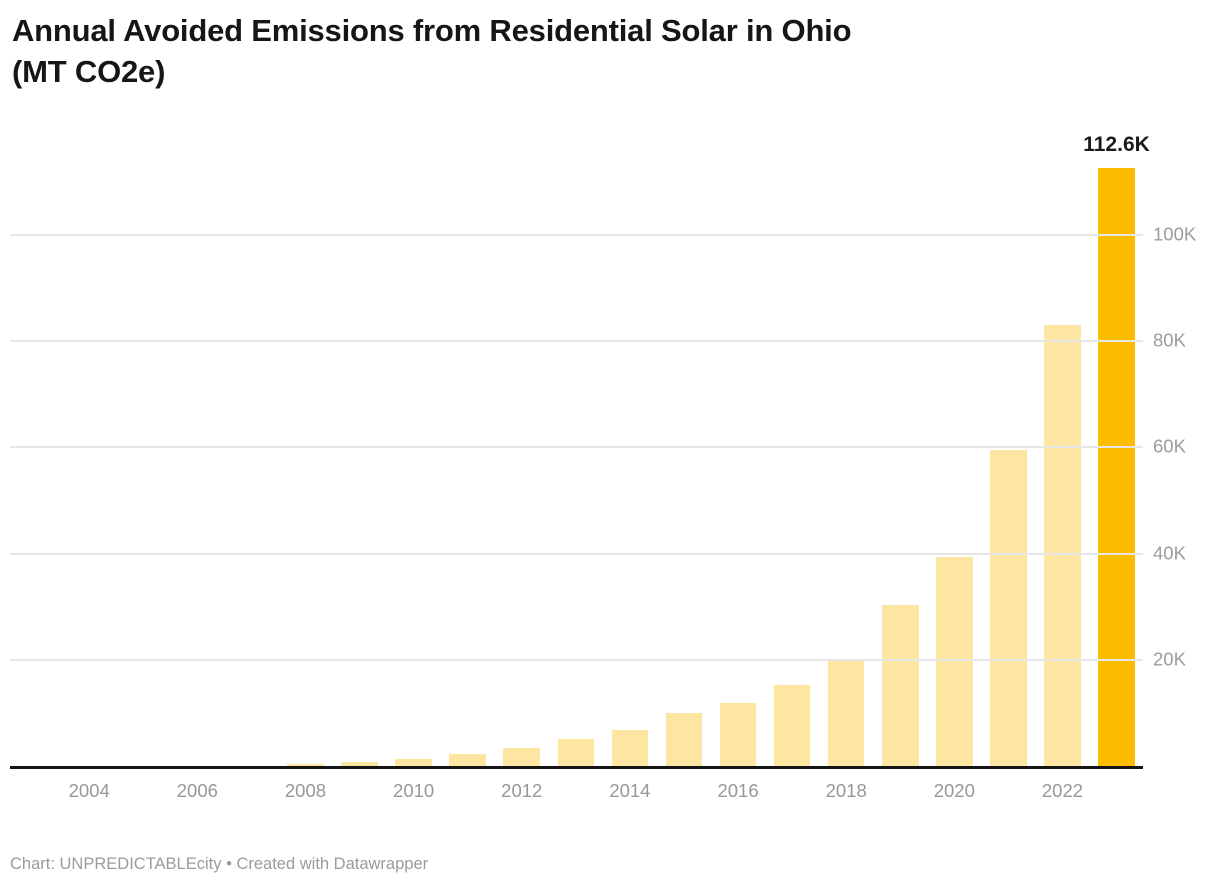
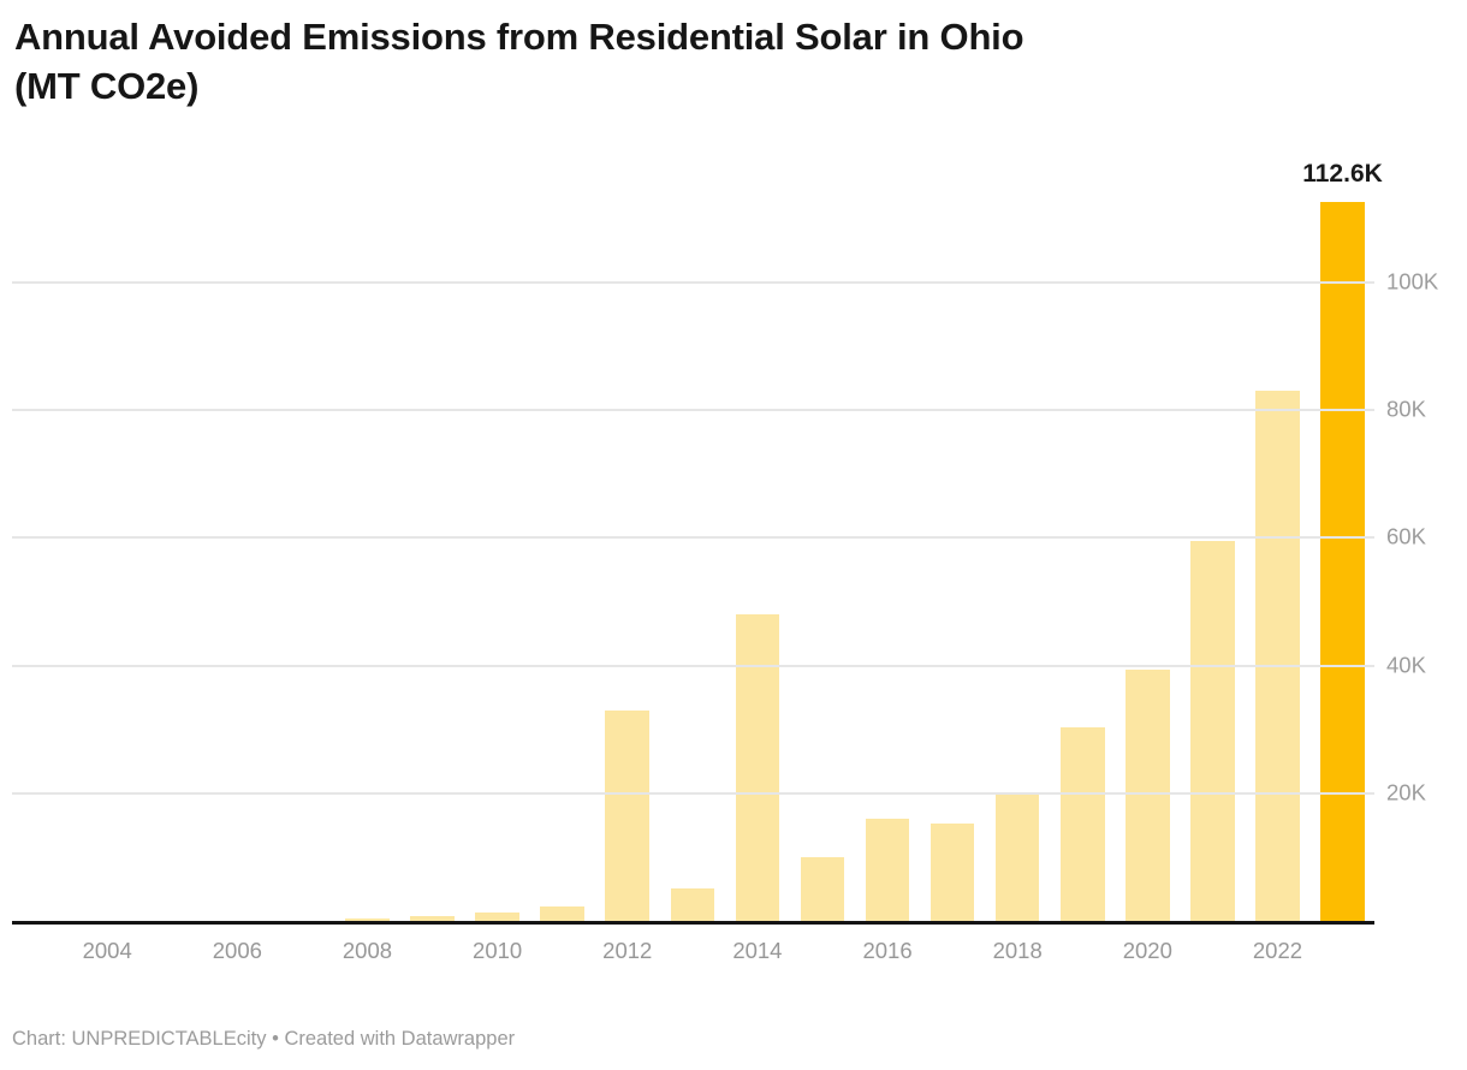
2012: 3K -> 33K
2014: 7K -> 48K
2016: 12K -> 16K
